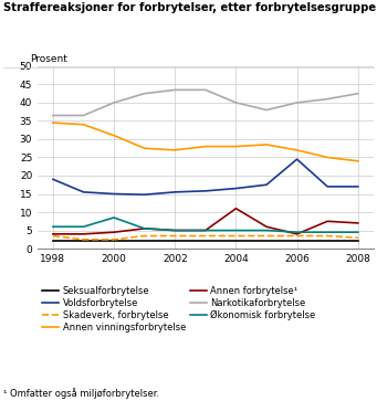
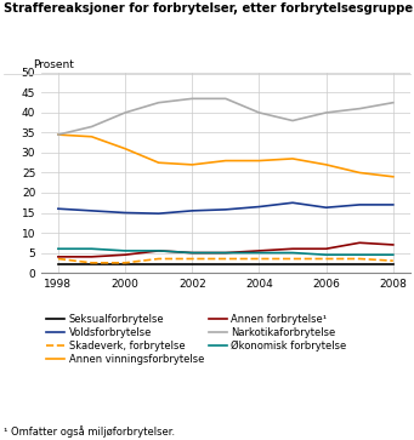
Voldsforbrytelse/1998: 19.0 -> 16.0
Narkotikaforbrytelse/1998: 36.5 -> 34.5
Økonomisk forbrytelse/2000: 8.5 -> 5.5
Annen forbrytelse¹/2004: 11.0 -> 5.5
Voldsforbrytelse/2006: 24.5 -> 16.3
Annen forbrytelse¹/2006: 4.0 -> 6.0
